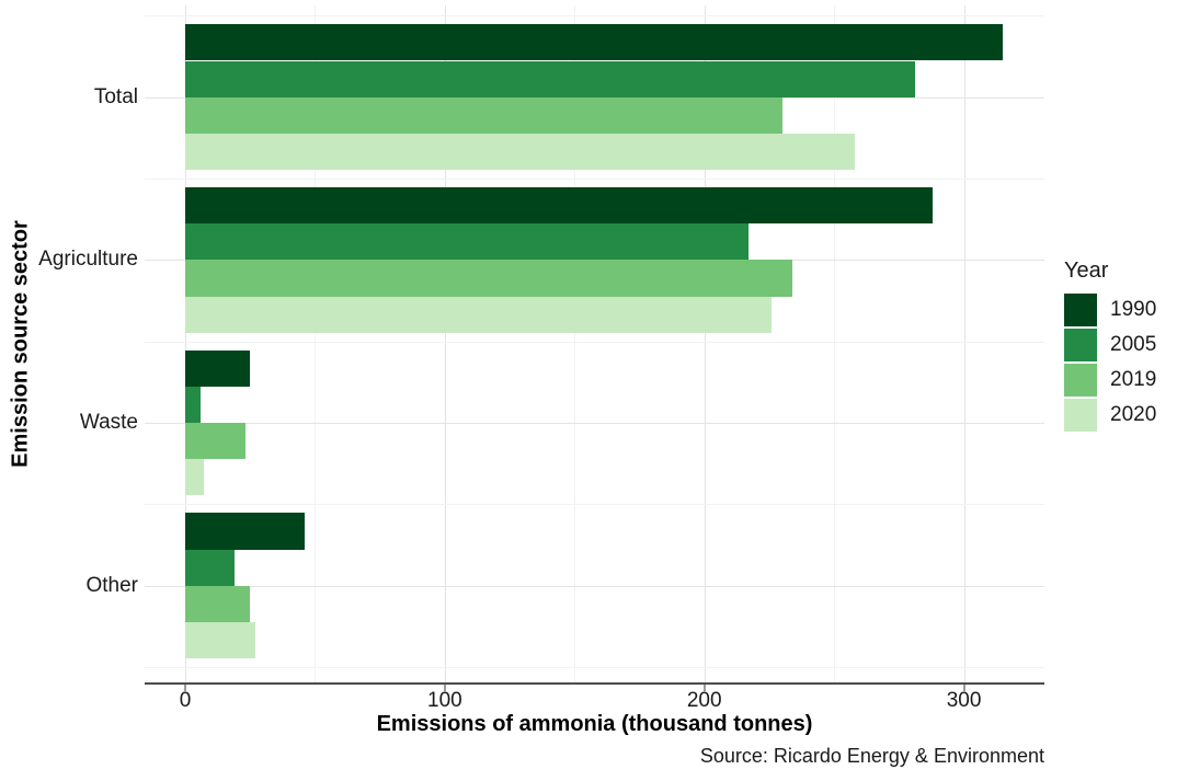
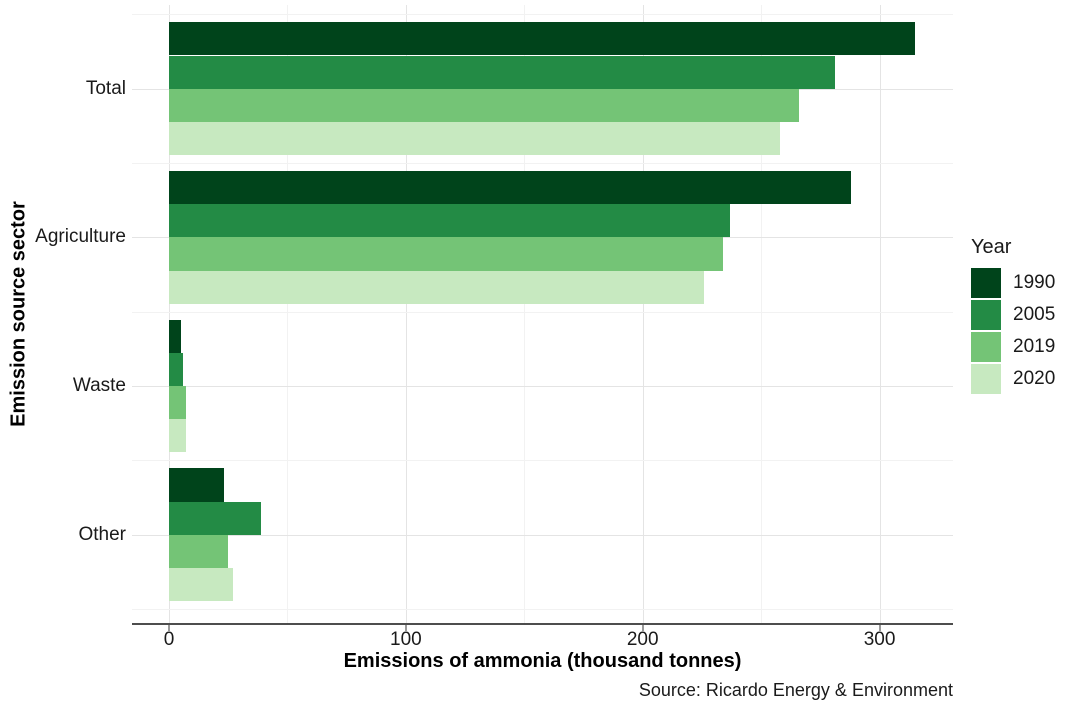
2019/Total: 230 -> 266
2005/Agriculture: 217 -> 237
1990/Waste: 25 -> 5
2019/Waste: 23 -> 7
1990/Other: 46 -> 23
2005/Other: 19 -> 39
